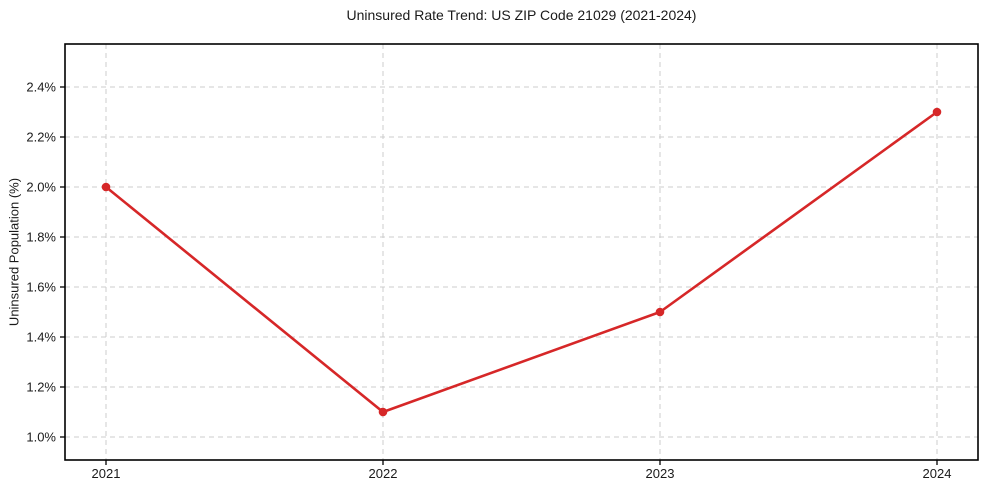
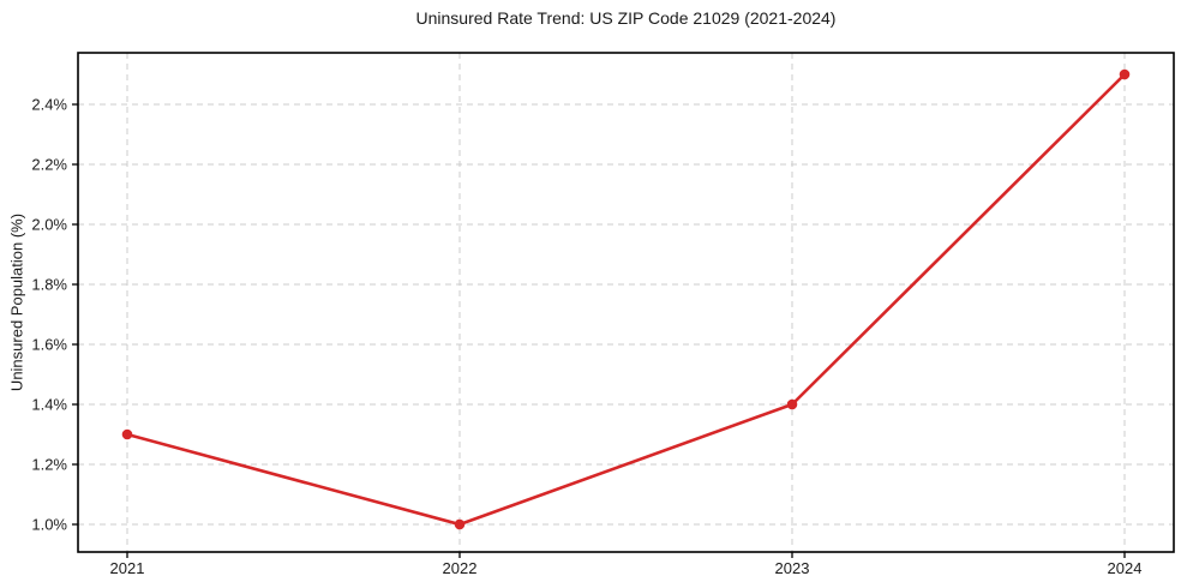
2021: 2.0% -> 1.3%
2022: 1.1% -> 1.0%
2023: 1.5% -> 1.4%
2024: 2.3% -> 2.5%
